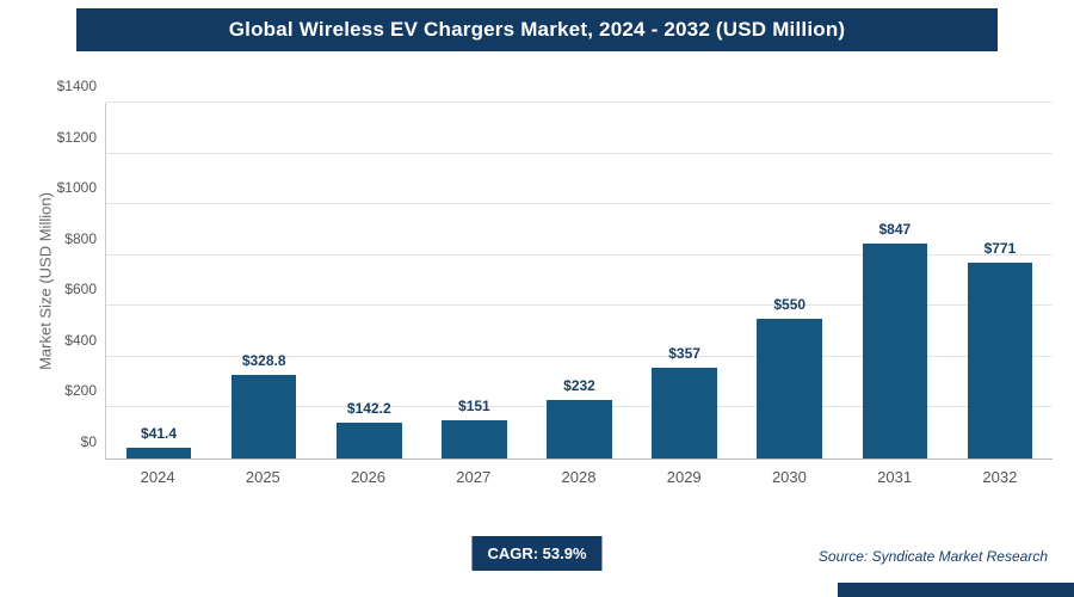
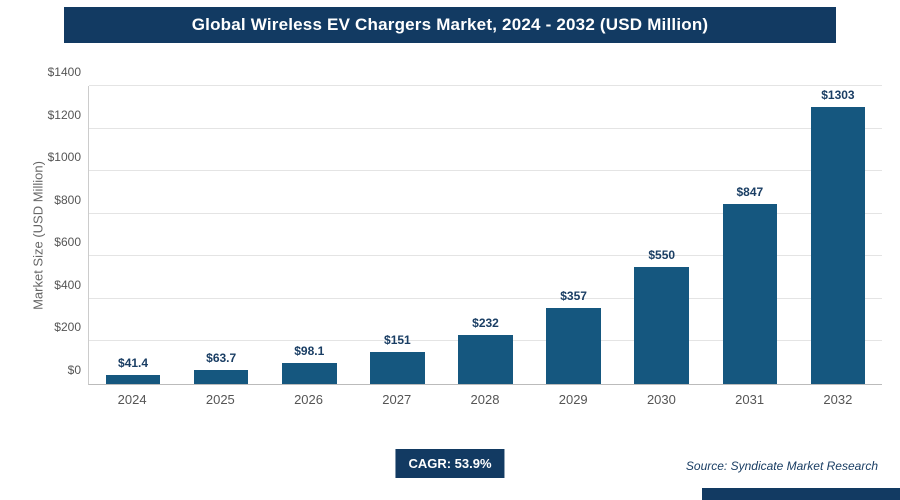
2025: $328.8 -> $63.7
2026: $142.2 -> $98.1
2032: $771 -> $1303
